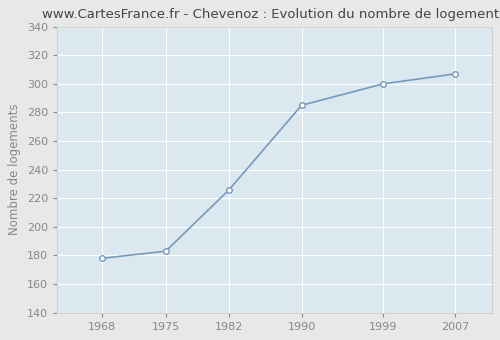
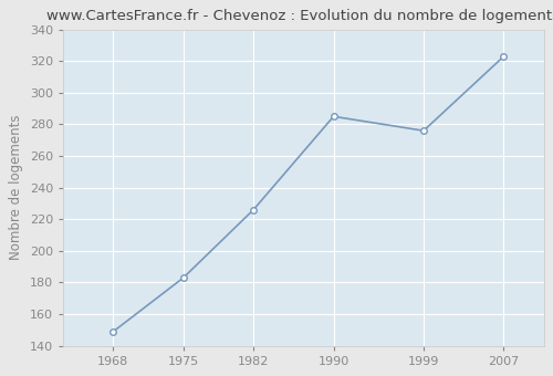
1968: 178 -> 149
1999: 300 -> 276
2007: 307 -> 323
